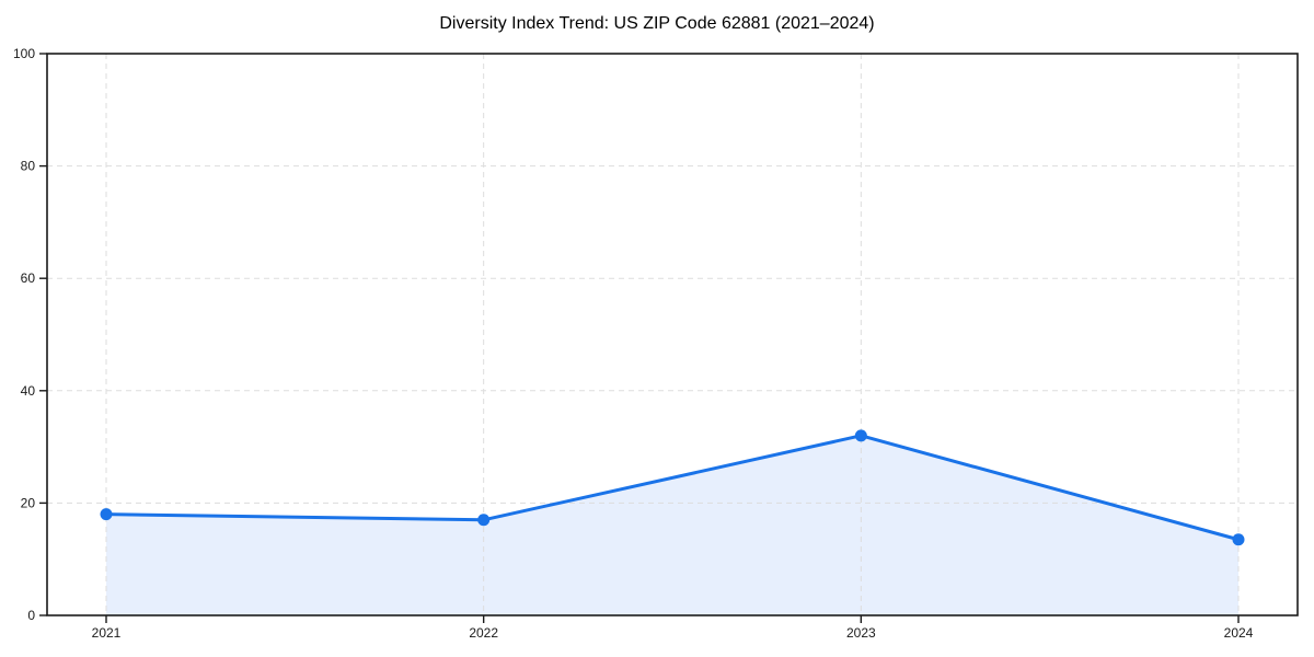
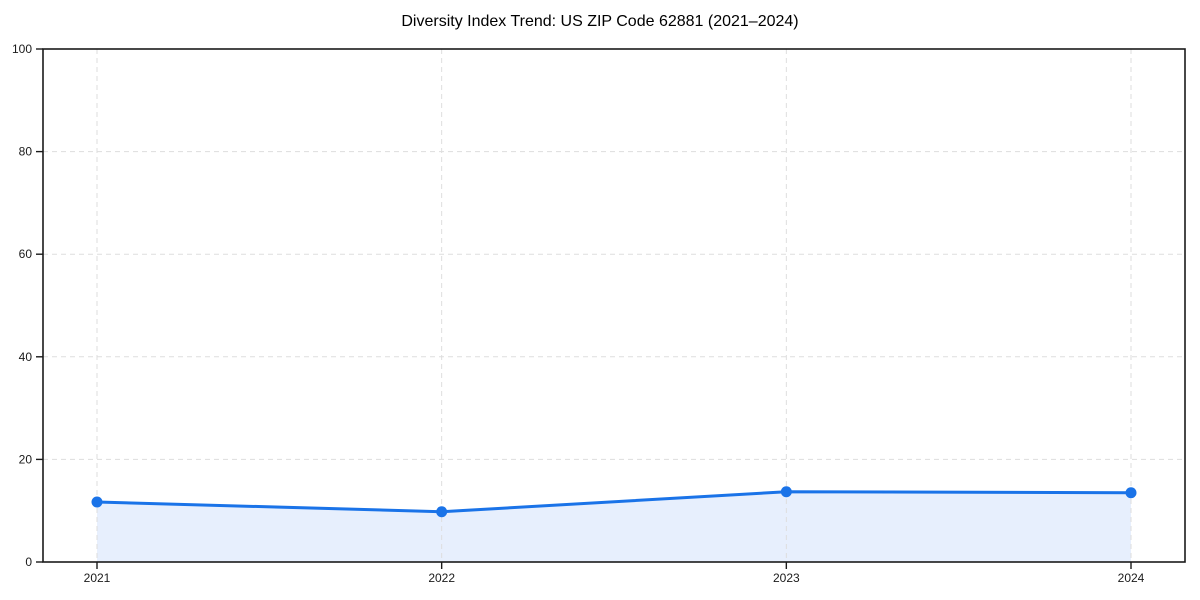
2021: 18 -> 12
2022: 17 -> 10
2023: 32 -> 14
